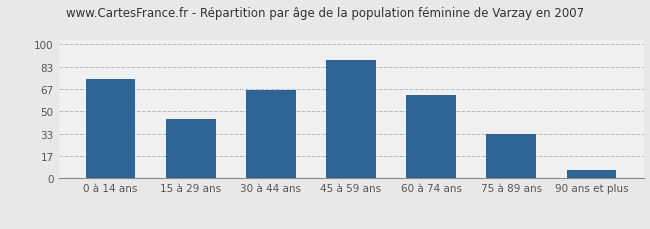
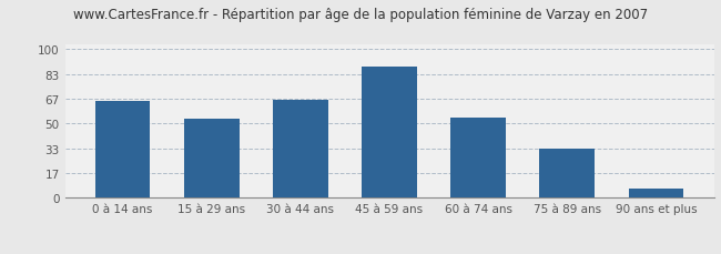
0 à 14 ans: 74 -> 65
15 à 29 ans: 44 -> 53
60 à 74 ans: 62 -> 54
